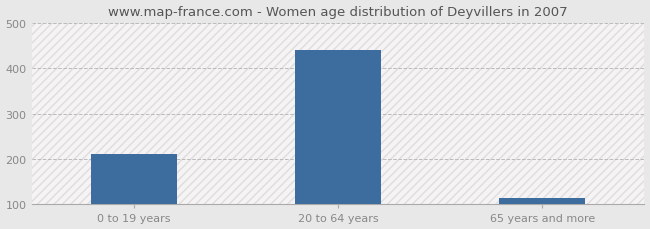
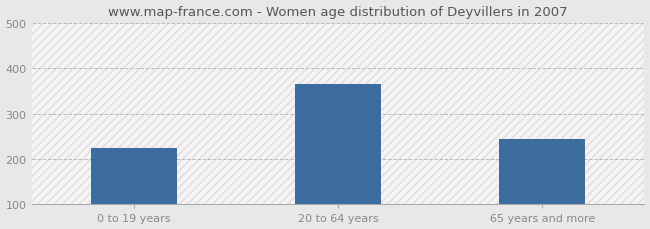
0 to 19 years: 211 -> 225
20 to 64 years: 441 -> 365
65 years and more: 114 -> 245
